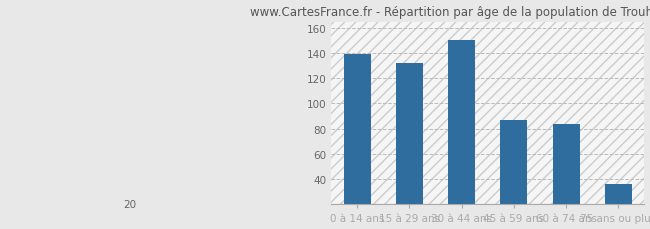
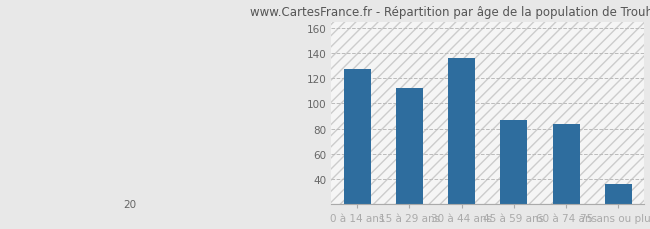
0 à 14 ans: 139 -> 127
15 à 29 ans: 132 -> 112
30 à 44 ans: 150 -> 136
